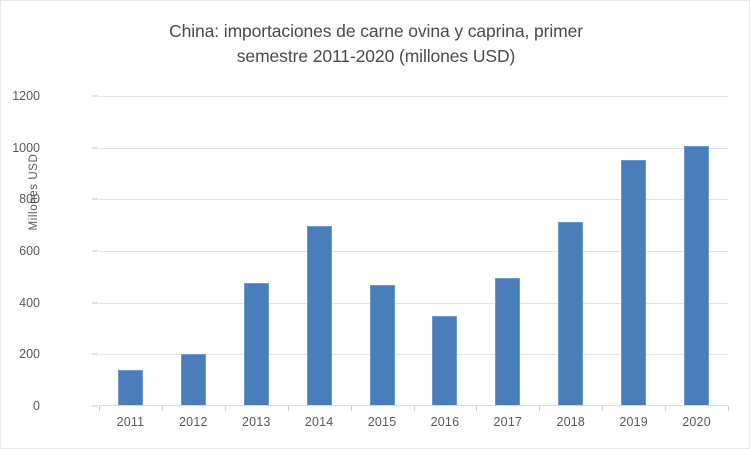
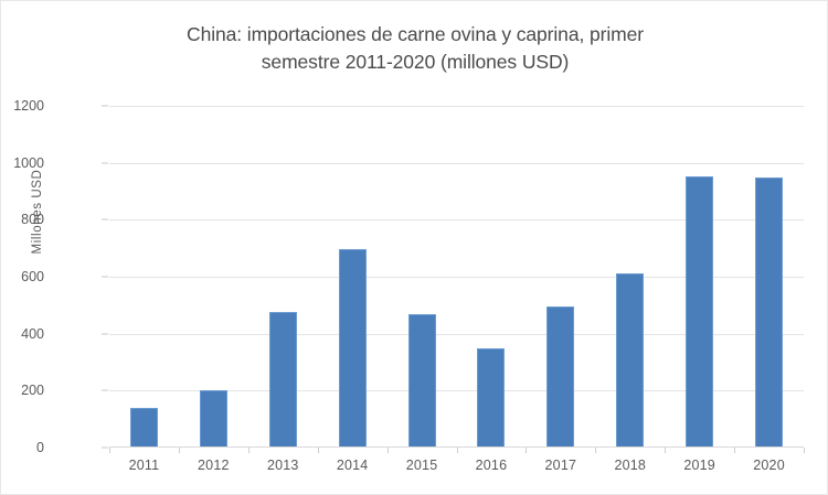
2018: 710 -> 610
2020: 1010 -> 950
